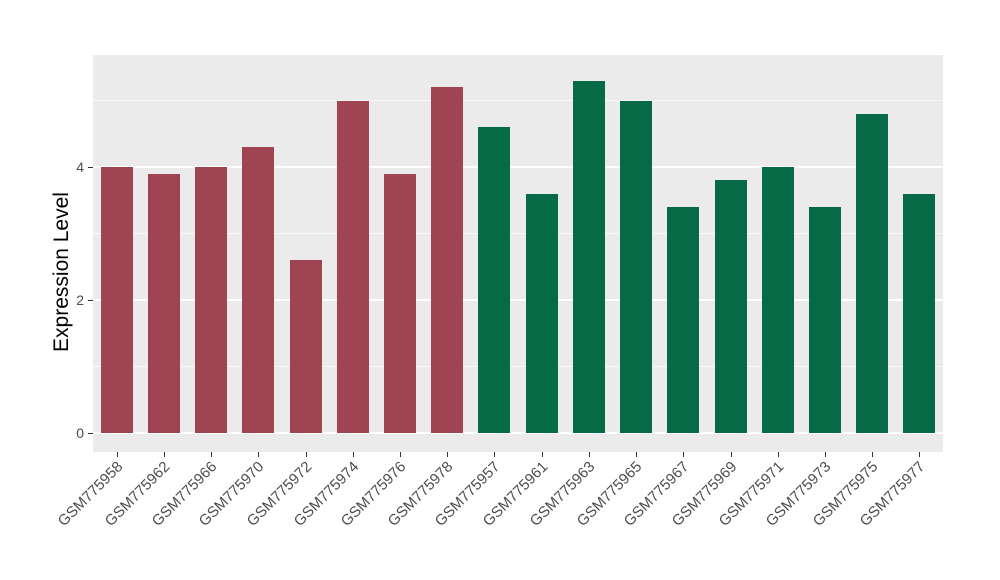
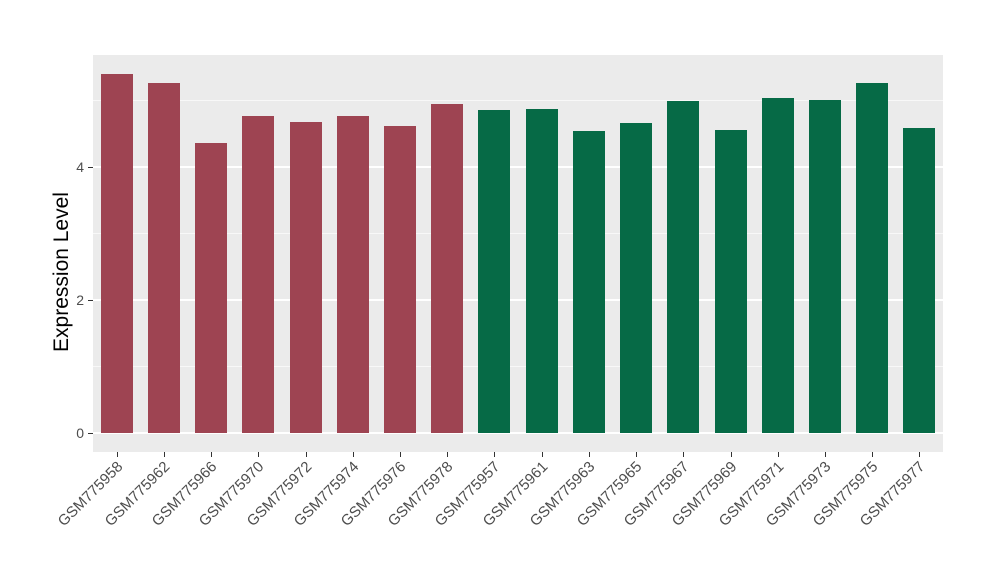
GSM775958: 4.0 -> 5.4
GSM775962: 3.9 -> 5.3
GSM775966: 4.0 -> 4.4
GSM775970: 4.3 -> 4.8
GSM775972: 2.6 -> 4.7
GSM775974: 5.0 -> 4.8
GSM775976: 3.9 -> 4.6
GSM775978: 5.2 -> 5.0
GSM775957: 4.6 -> 4.9
GSM775961: 3.6 -> 4.9
GSM775963: 5.3 -> 4.5
GSM775965: 5.0 -> 4.7
GSM775967: 3.4 -> 5.0
GSM775969: 3.8 -> 4.6
GSM775971: 4.0 -> 5.0
GSM775973: 3.4 -> 5.0
GSM775975: 4.8 -> 5.3
GSM775977: 3.6 -> 4.6
